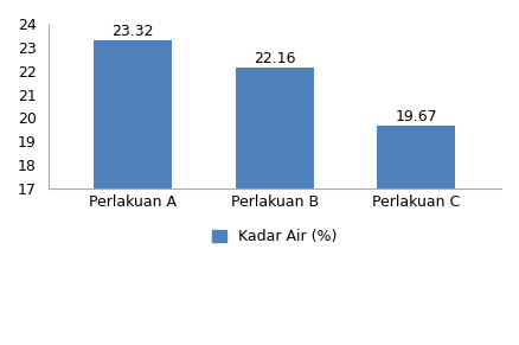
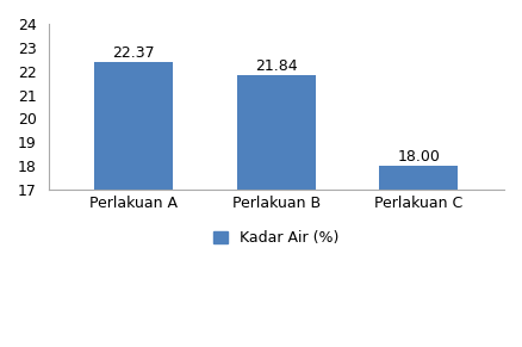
Perlakuan A: 23.32 -> 22.37
Perlakuan B: 22.16 -> 21.84
Perlakuan C: 19.67 -> 18.00
